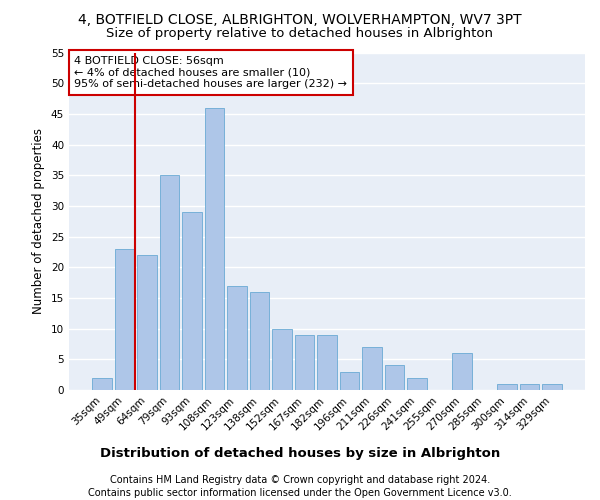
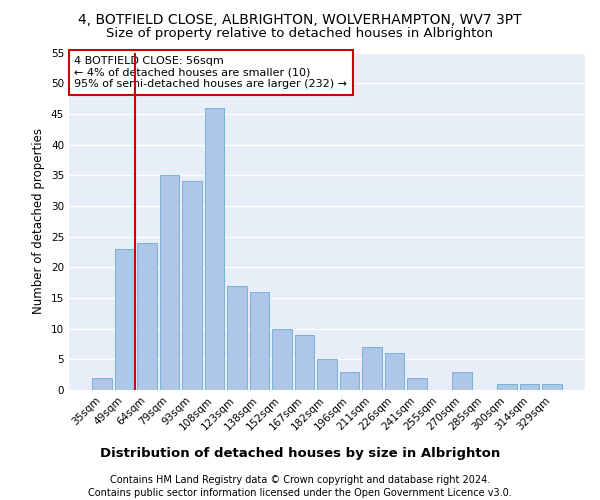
64sqm: 22 -> 24
93sqm: 29 -> 34
182sqm: 9 -> 5
226sqm: 4 -> 6
270sqm: 6 -> 3
